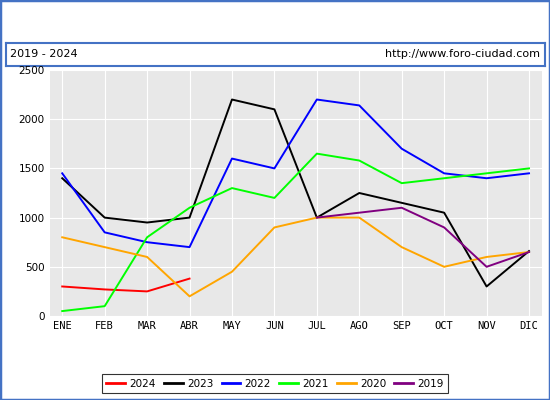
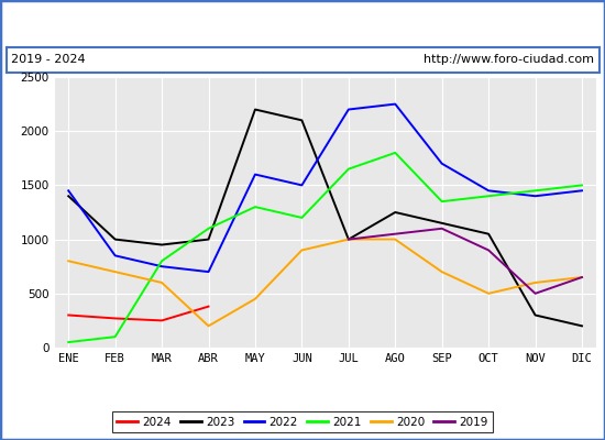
2022/AGO: 2140 -> 2250
2021/AGO: 1580 -> 1800
2023/DIC: 660 -> 200
